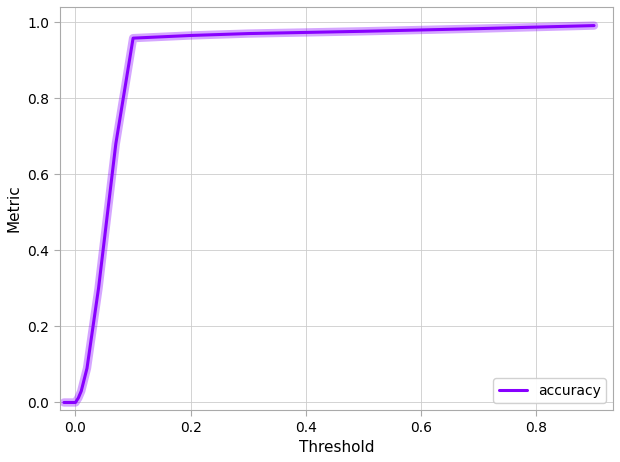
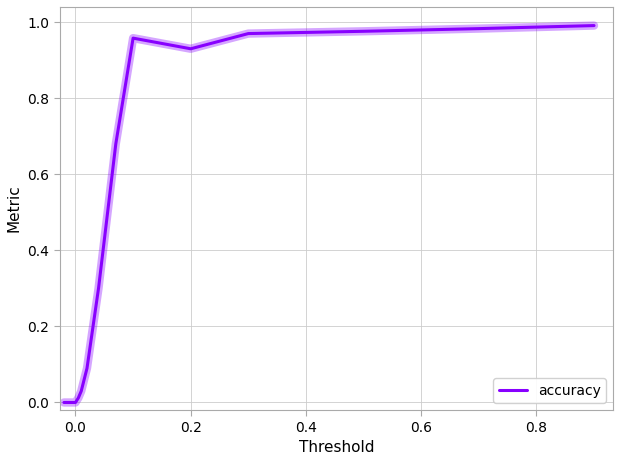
0.2: 0.965 -> 0.930
